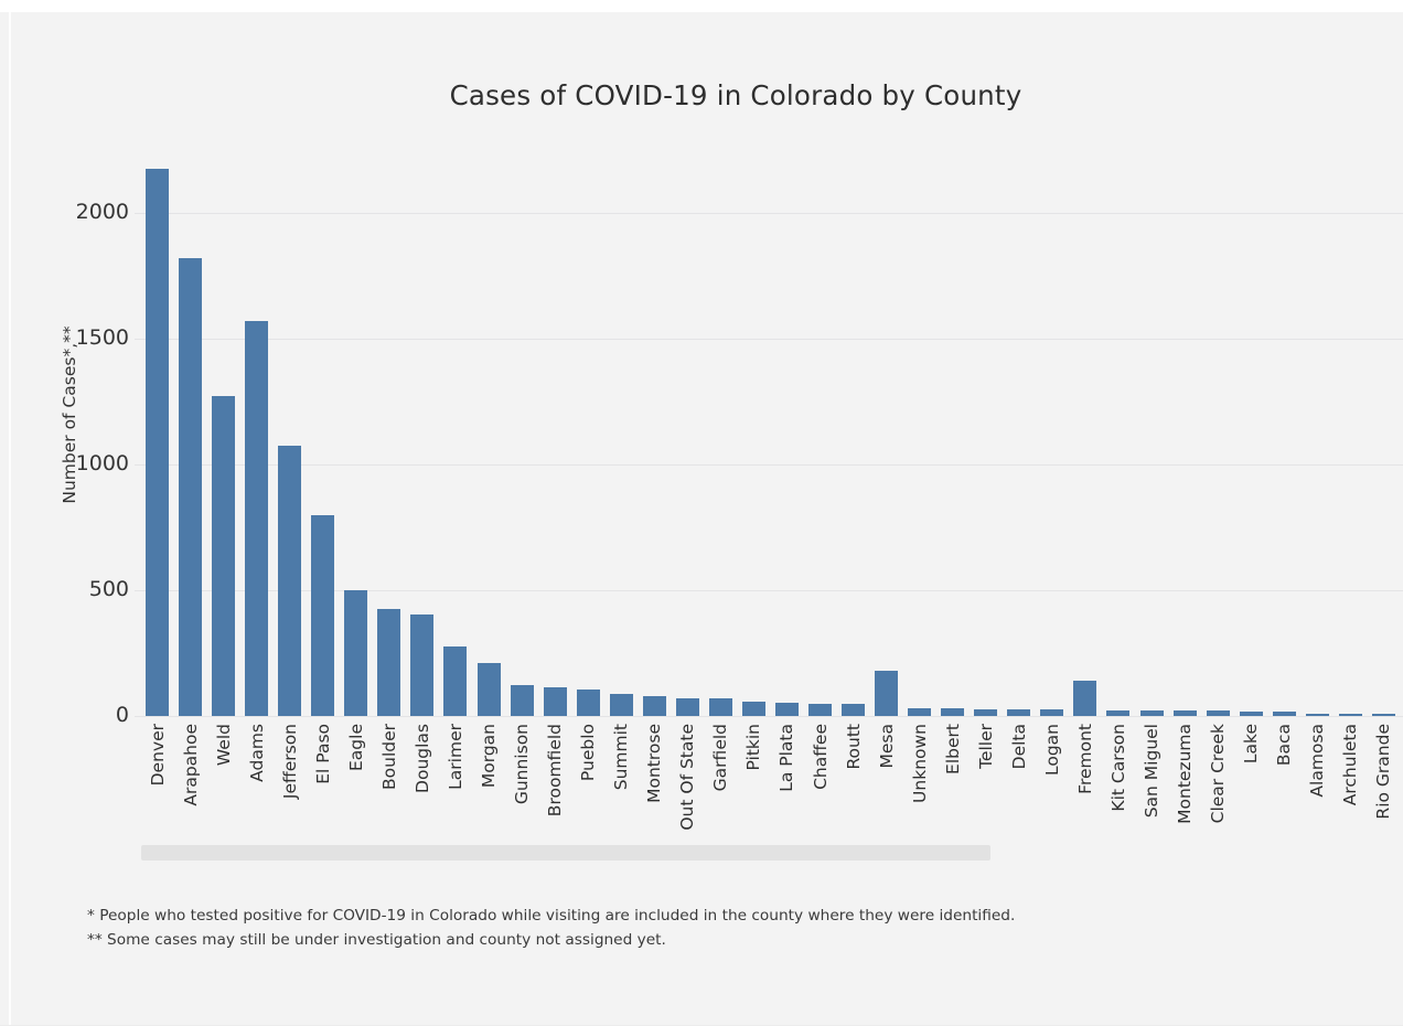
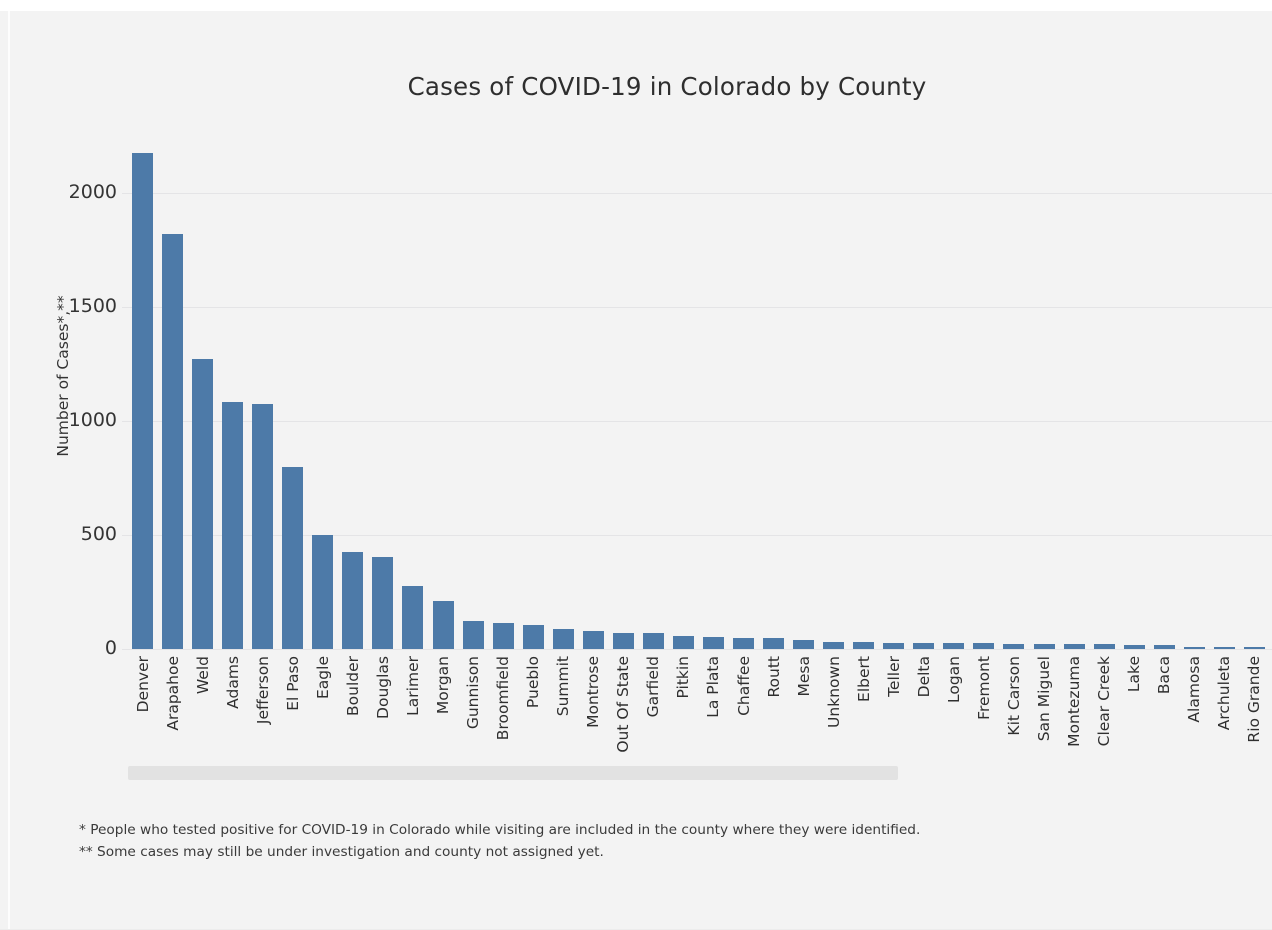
Adams: 1570 -> 1080
Mesa: 180 -> 40
Fremont: 140 -> 20
